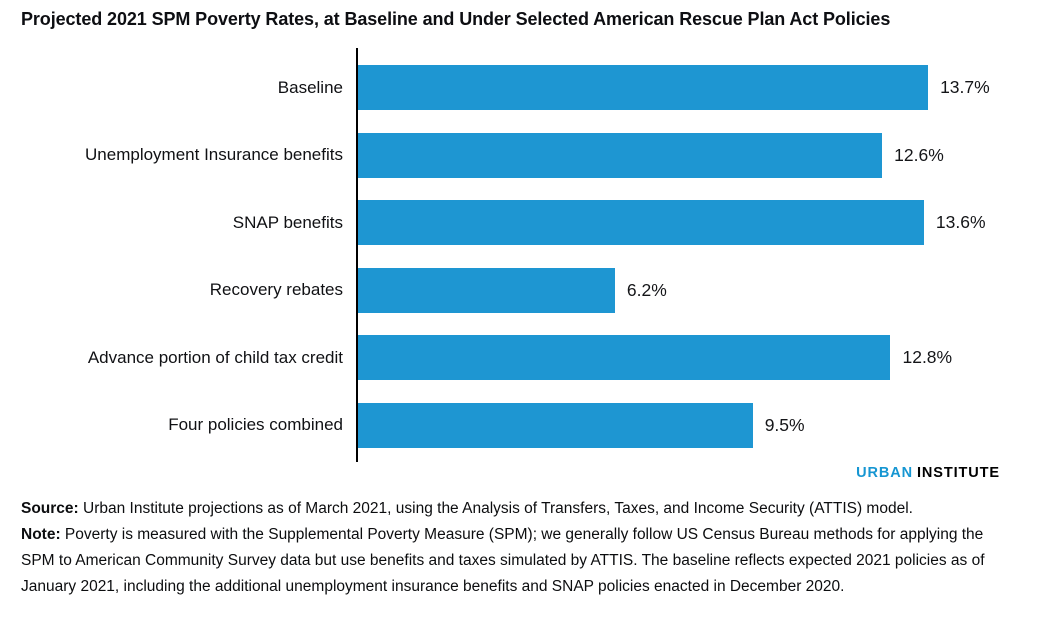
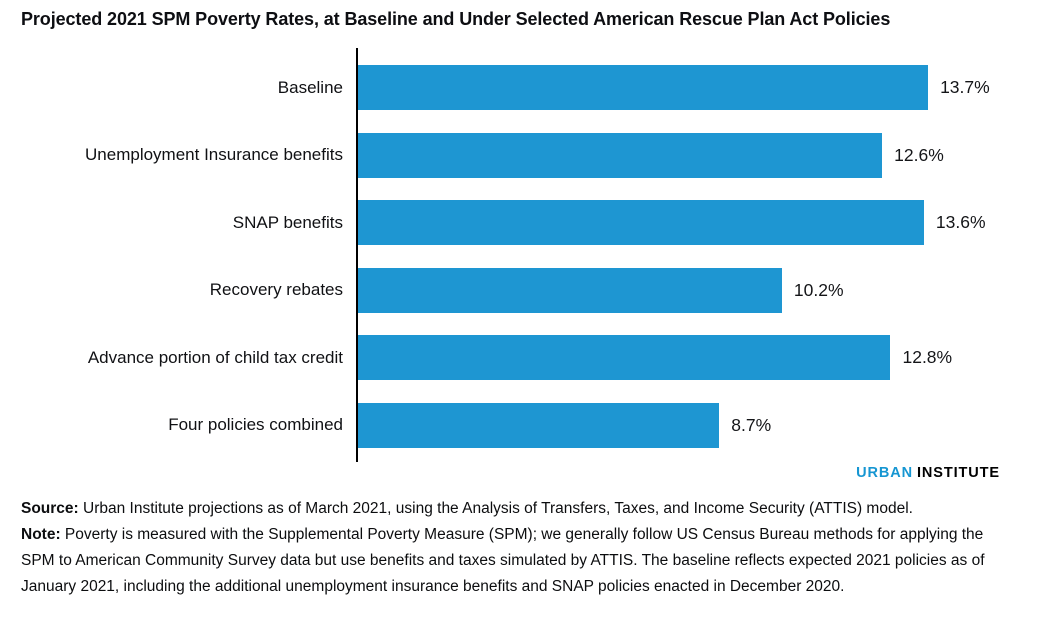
Recovery rebates: 6.2% -> 10.2%
Four policies combined: 9.5% -> 8.7%
